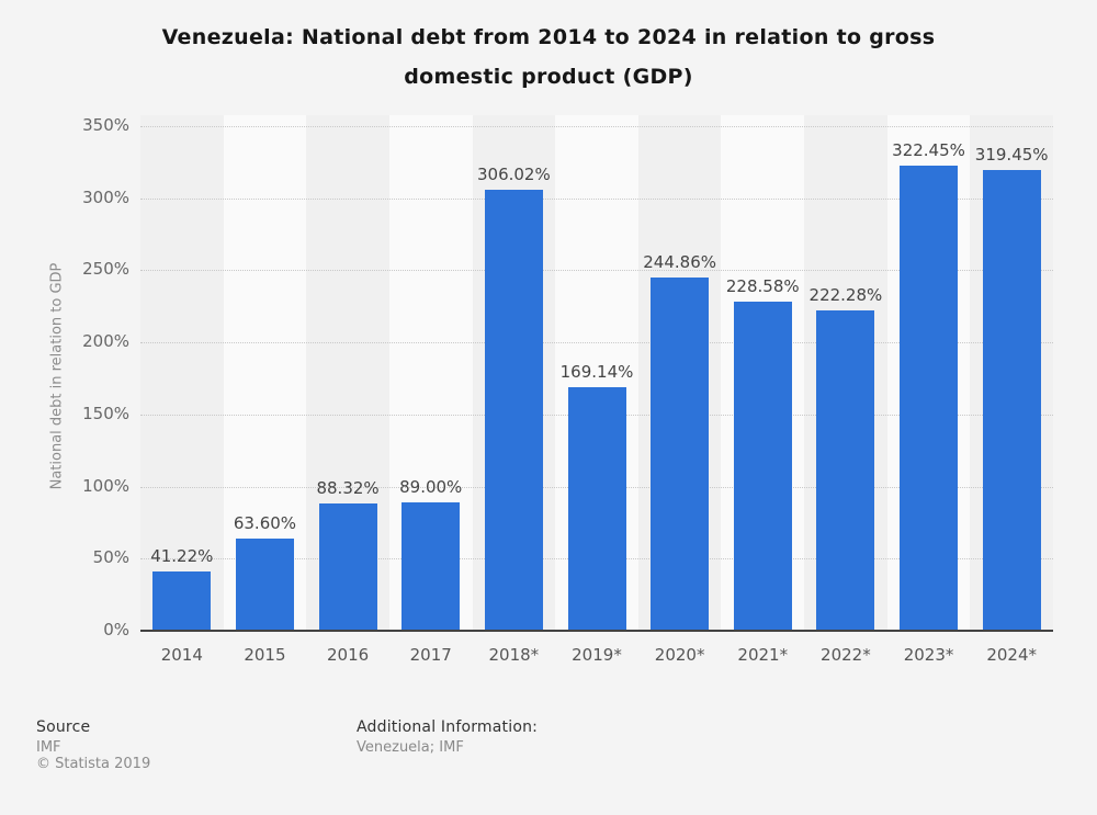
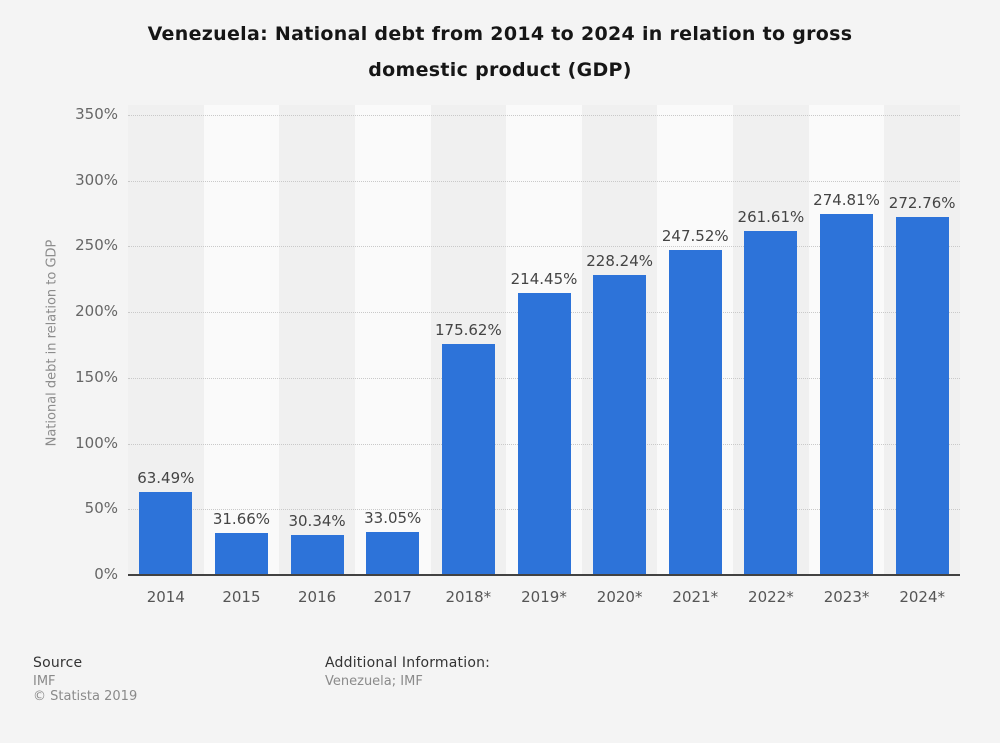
2014: 41.22% -> 63.49%
2015: 63.60% -> 31.66%
2016: 88.32% -> 30.34%
2017: 89.00% -> 33.05%
2018*: 306.02% -> 175.62%
2019*: 169.14% -> 214.45%
2020*: 244.86% -> 228.24%
2021*: 228.58% -> 247.52%
2022*: 222.28% -> 261.61%
2023*: 322.45% -> 274.81%
2024*: 319.45% -> 272.76%
